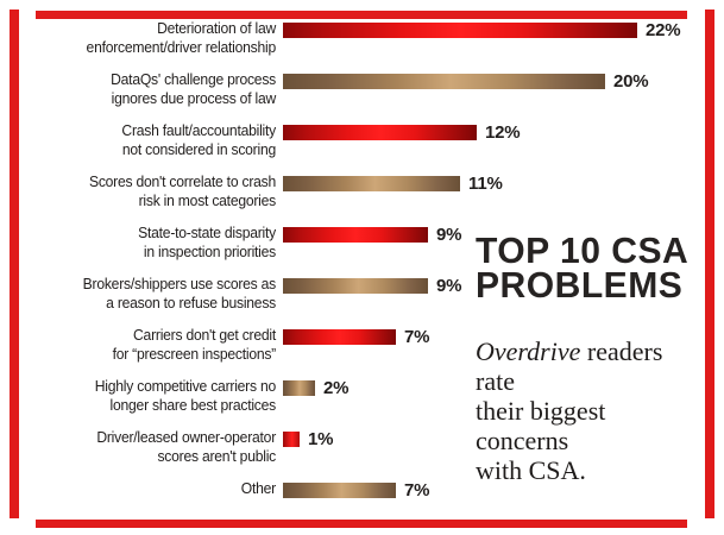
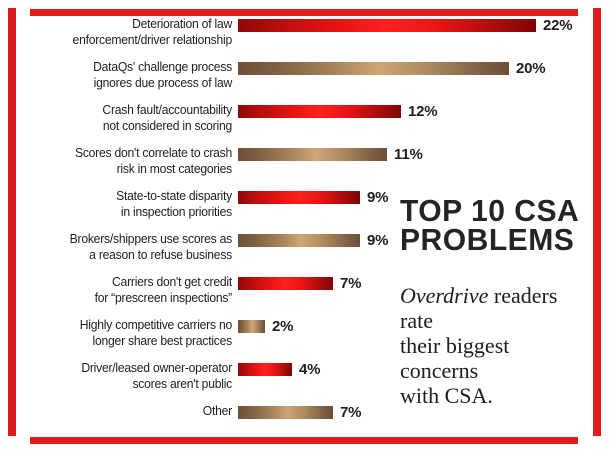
Driver/leased owner-operator scores aren't public: 1% -> 4%
